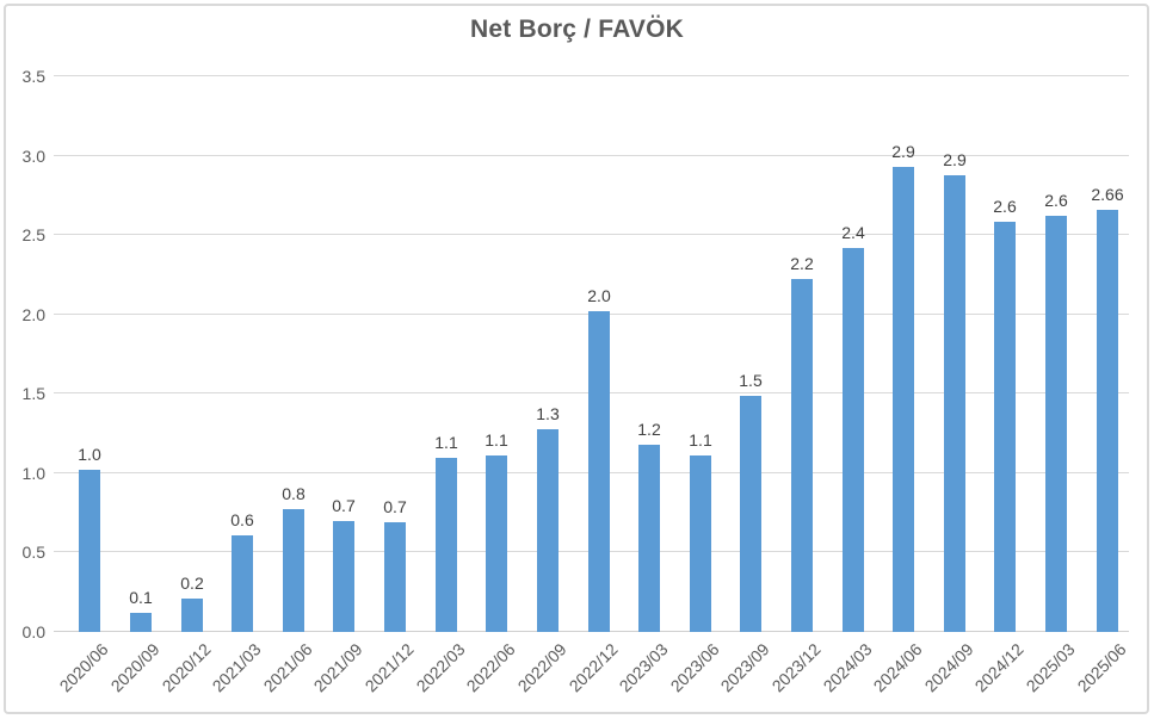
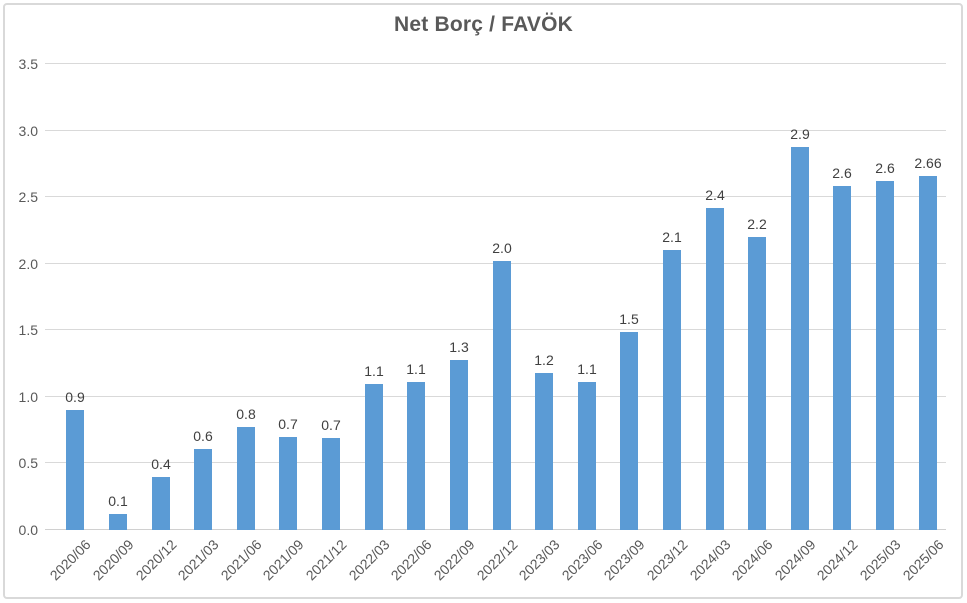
2020/06: 1.0 -> 0.9
2020/12: 0.2 -> 0.4
2023/12: 2.2 -> 2.1
2024/06: 2.9 -> 2.2
